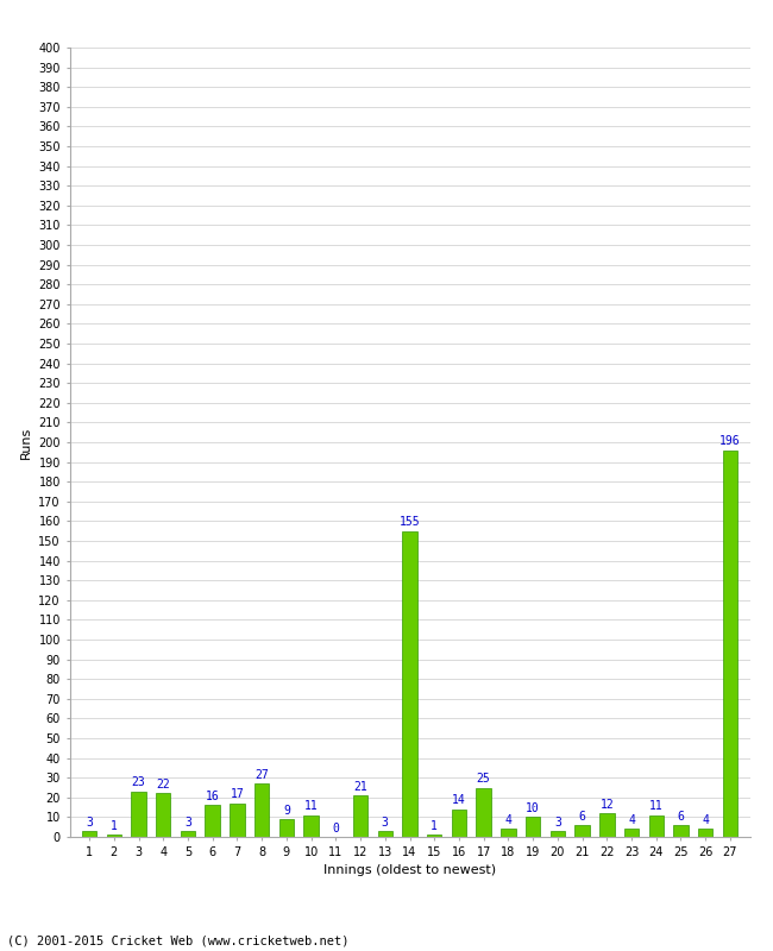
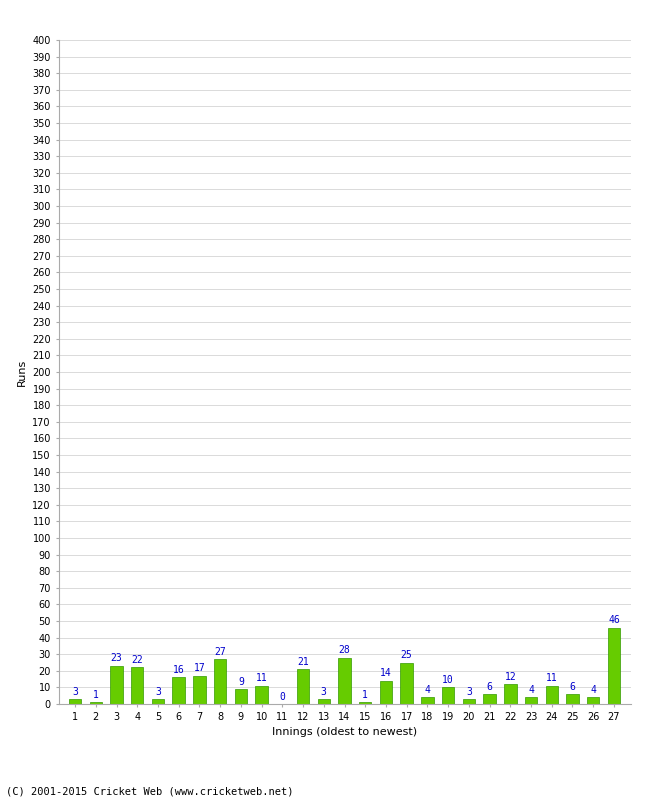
14: 155 -> 28
27: 196 -> 46
